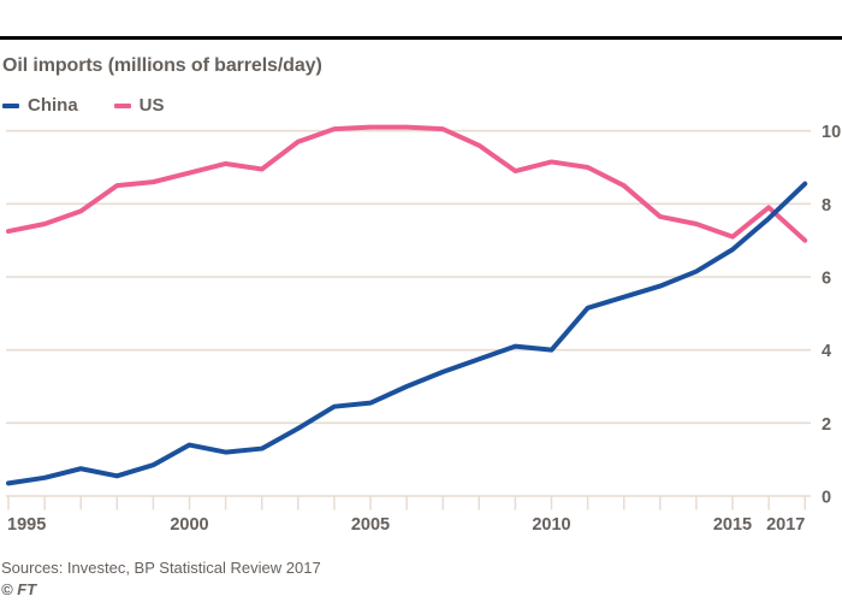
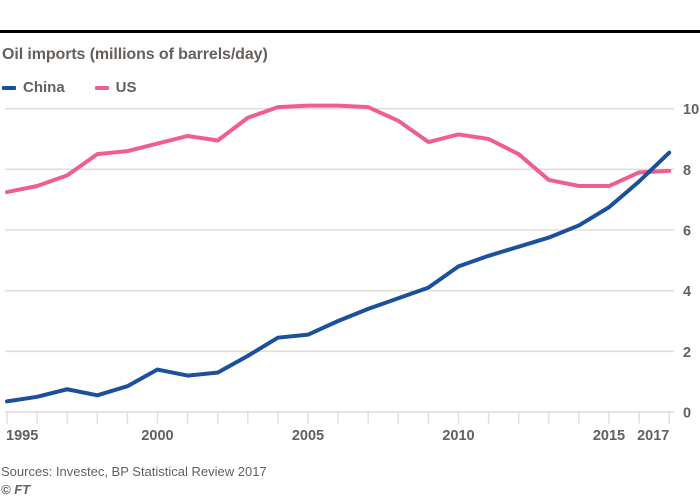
China/2010: 4.0 -> 4.8
US/2015: 7.1 -> 7.5
US/2017: 7.0 -> 8.0
